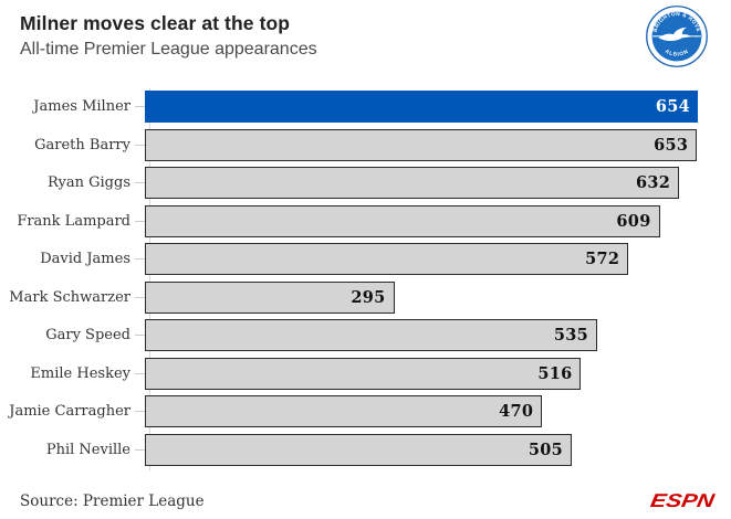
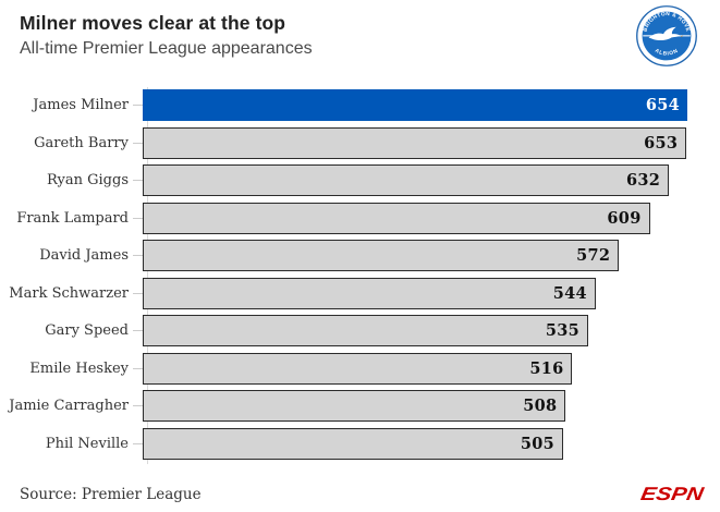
Mark Schwarzer: 295 -> 544
Jamie Carragher: 470 -> 508
